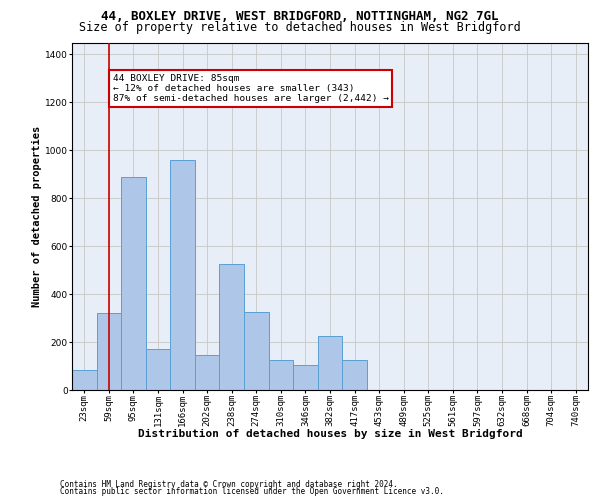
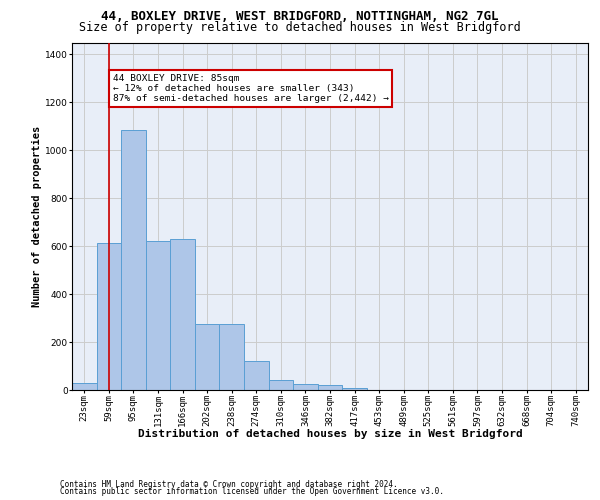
23sqm: 85 -> 30
59sqm: 320 -> 615
95sqm: 890 -> 1085
131sqm: 170 -> 620
166sqm: 960 -> 630
202sqm: 145 -> 275
238sqm: 525 -> 275
274sqm: 325 -> 120
310sqm: 125 -> 40
346sqm: 105 -> 25
382sqm: 225 -> 20
417sqm: 125 -> 10
